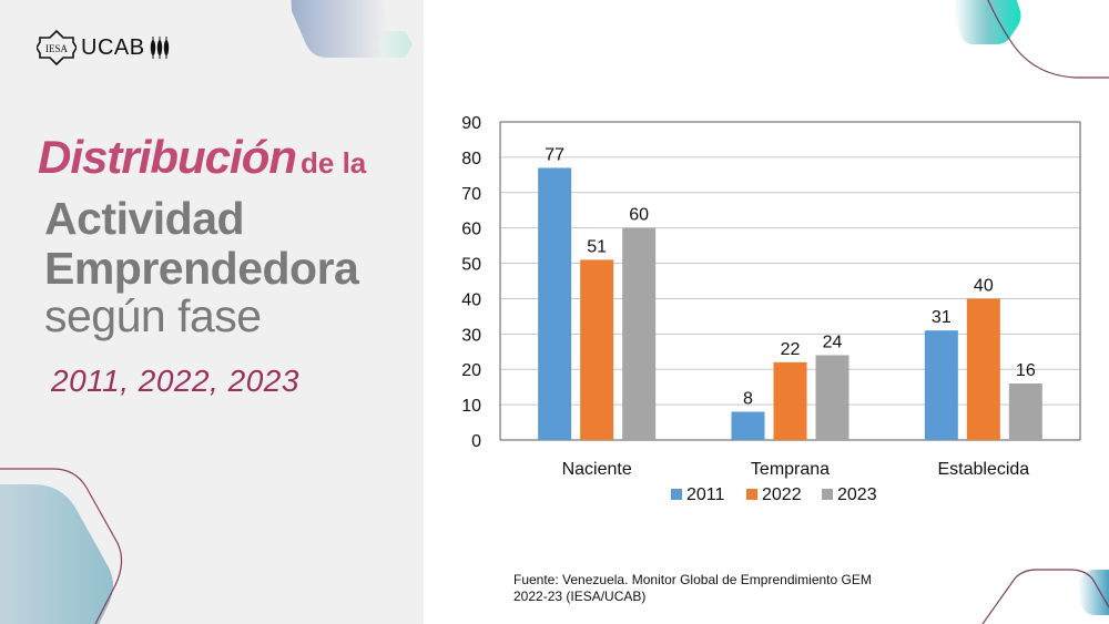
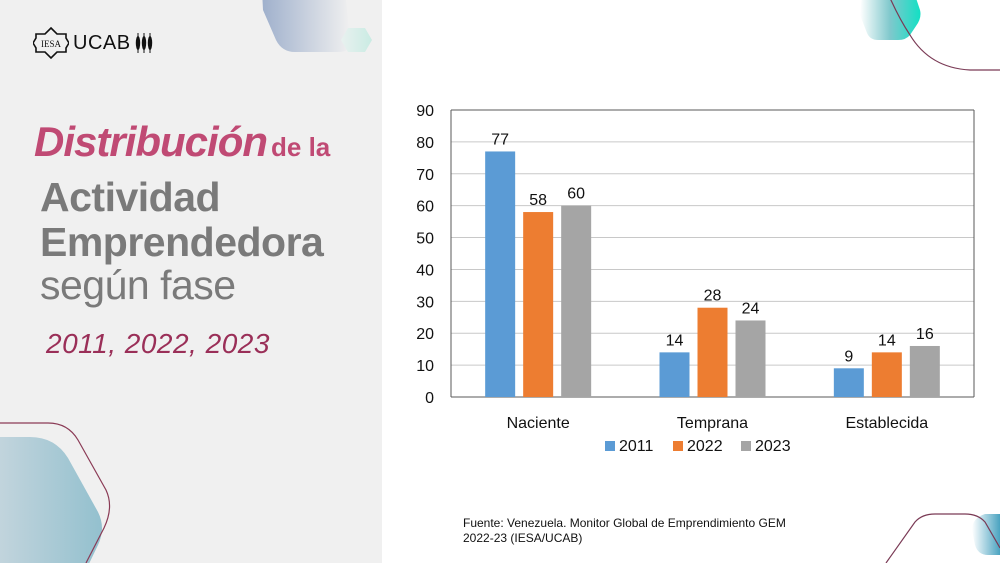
2022/Naciente: 51 -> 58
2011/Temprana: 8 -> 14
2022/Temprana: 22 -> 28
2011/Establecida: 31 -> 9
2022/Establecida: 40 -> 14
